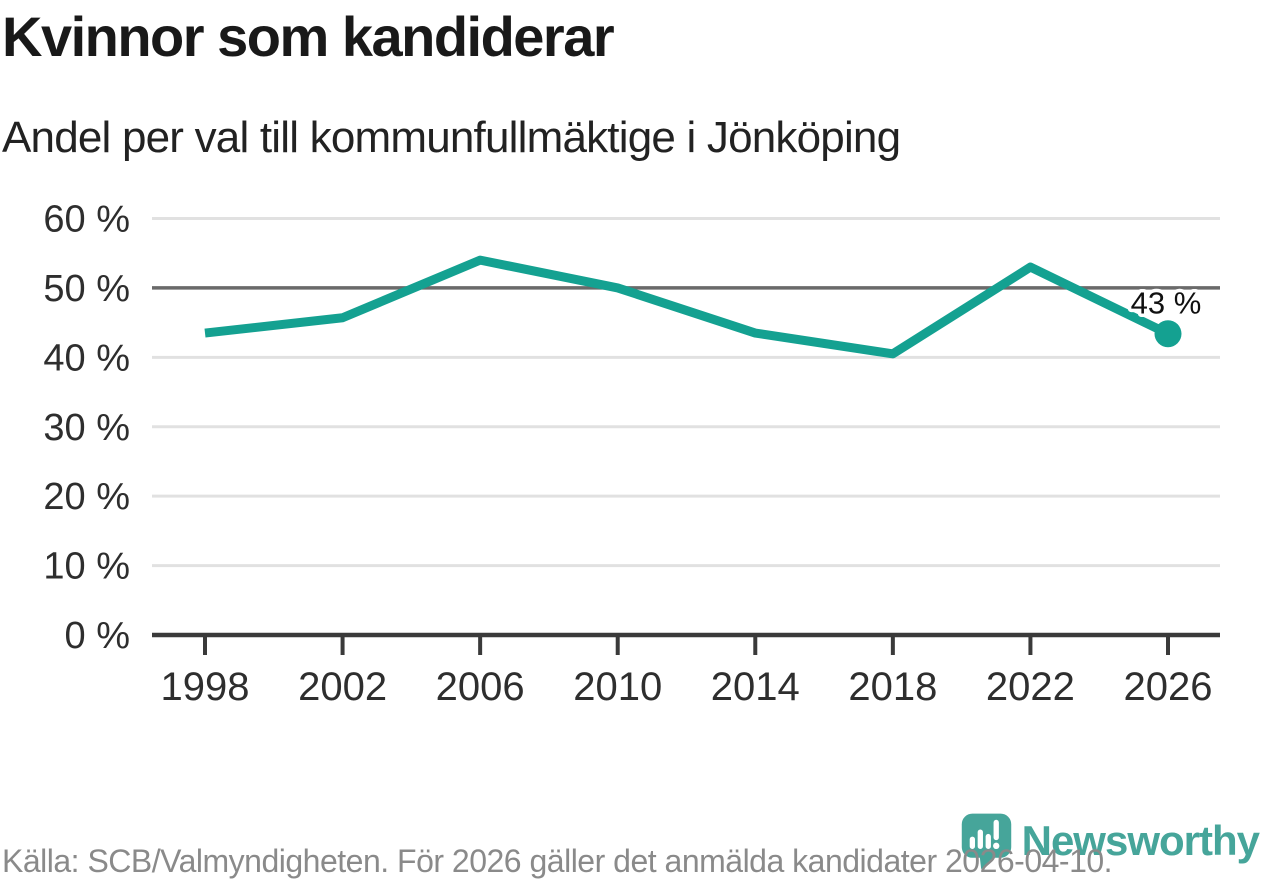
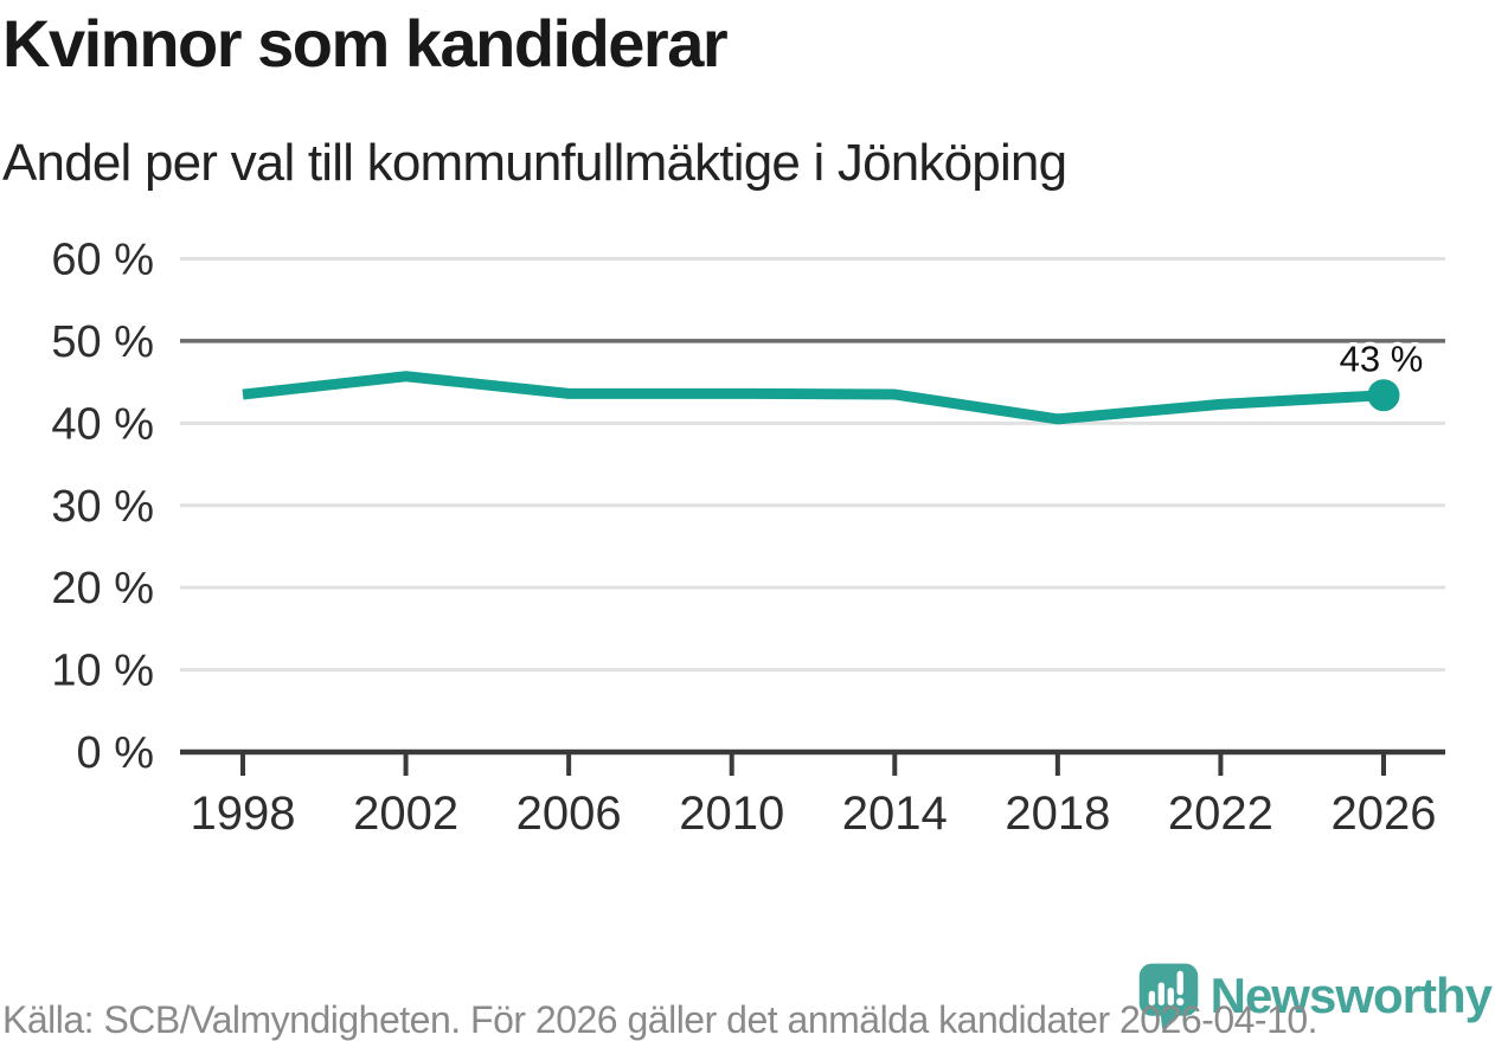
2006: 54% -> 44%
2010: 50% -> 44%
2022: 53% -> 42%
